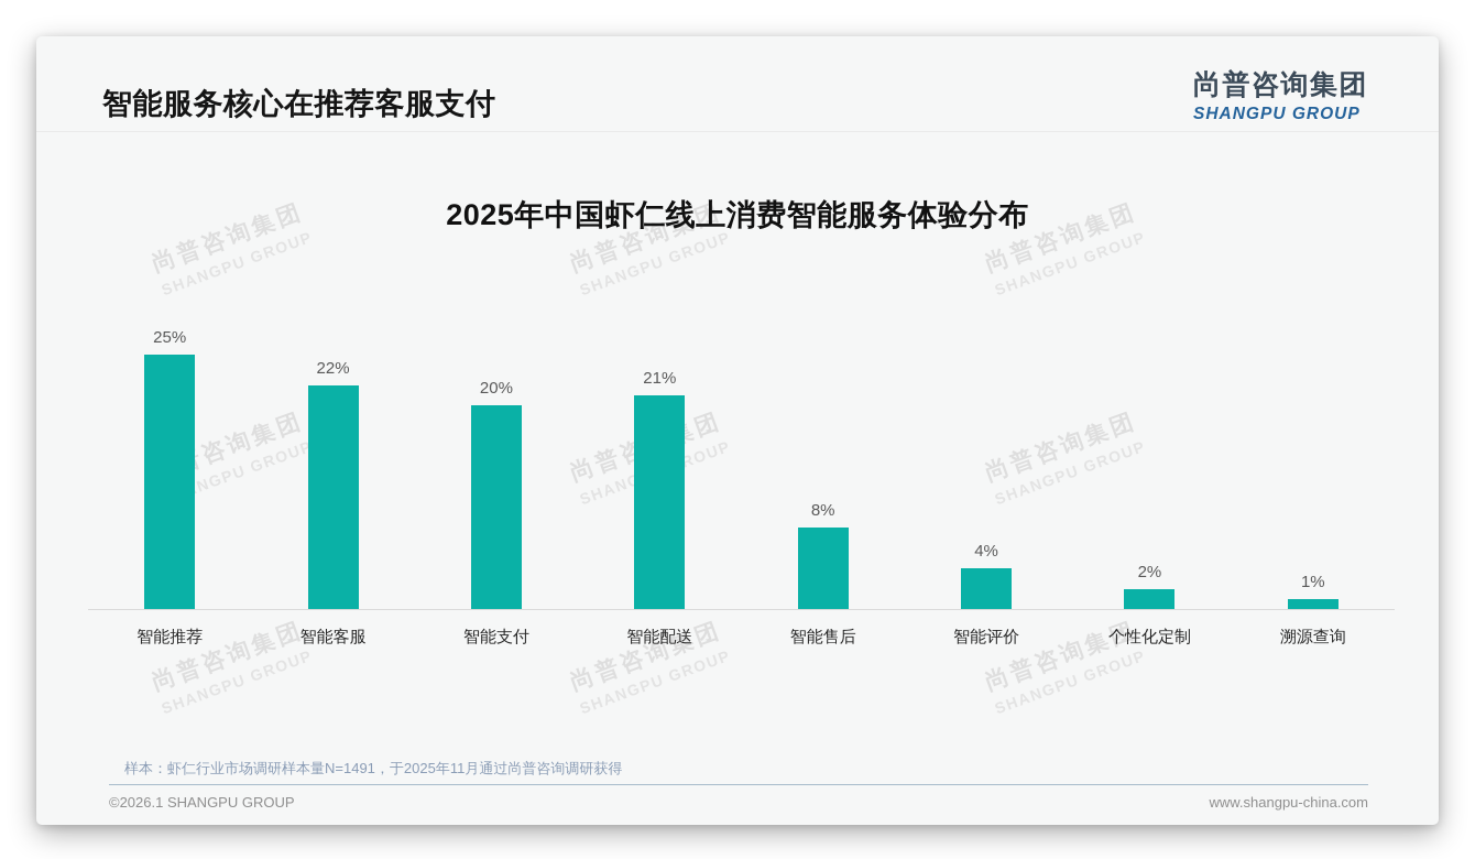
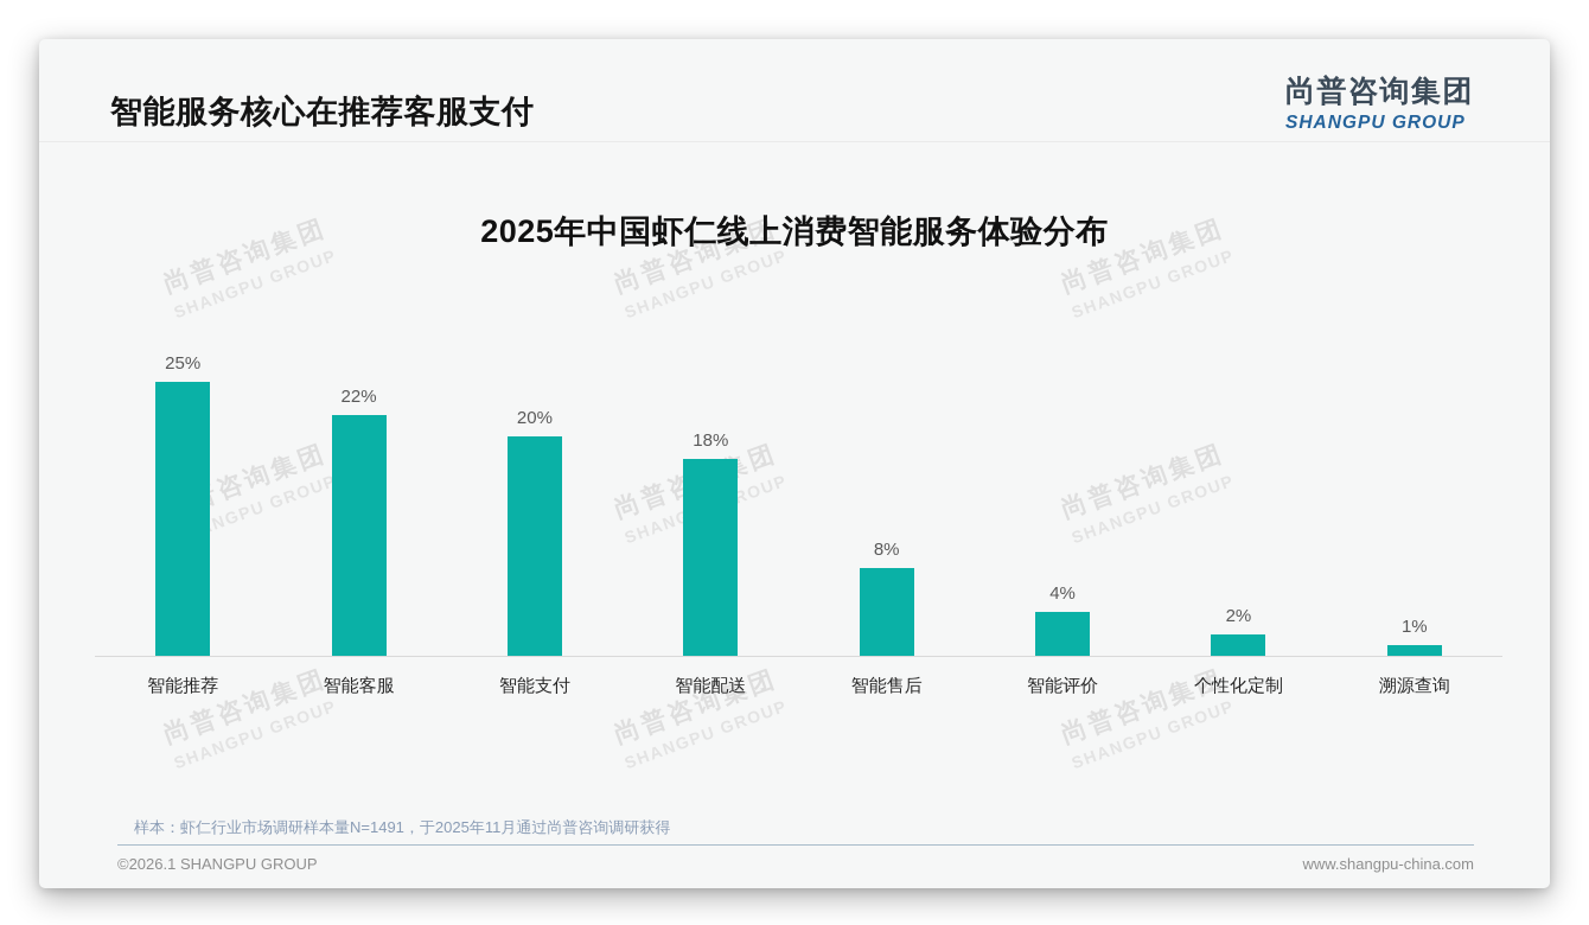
智能配送: 21% -> 18%
